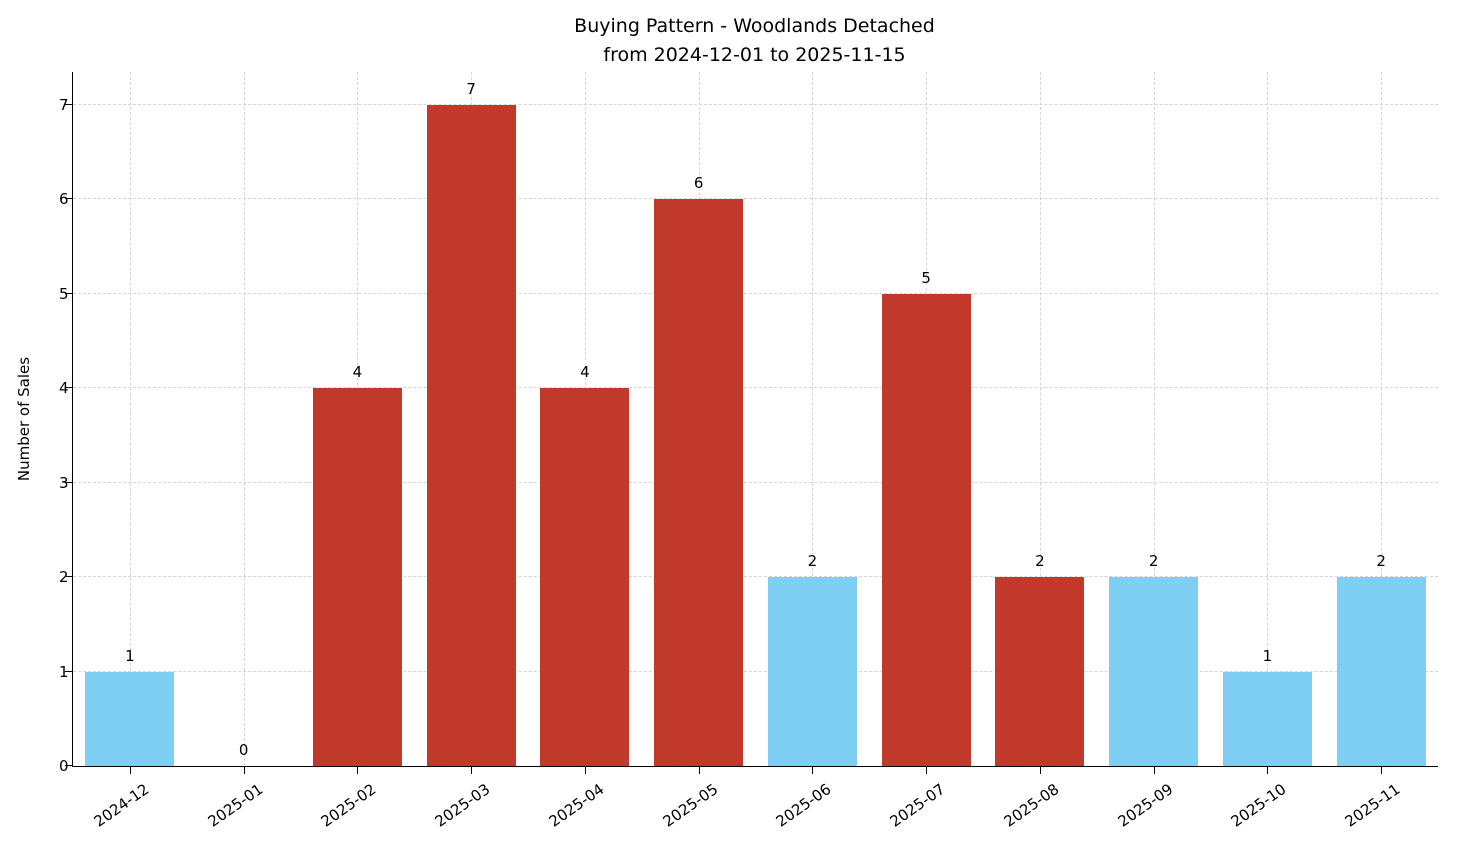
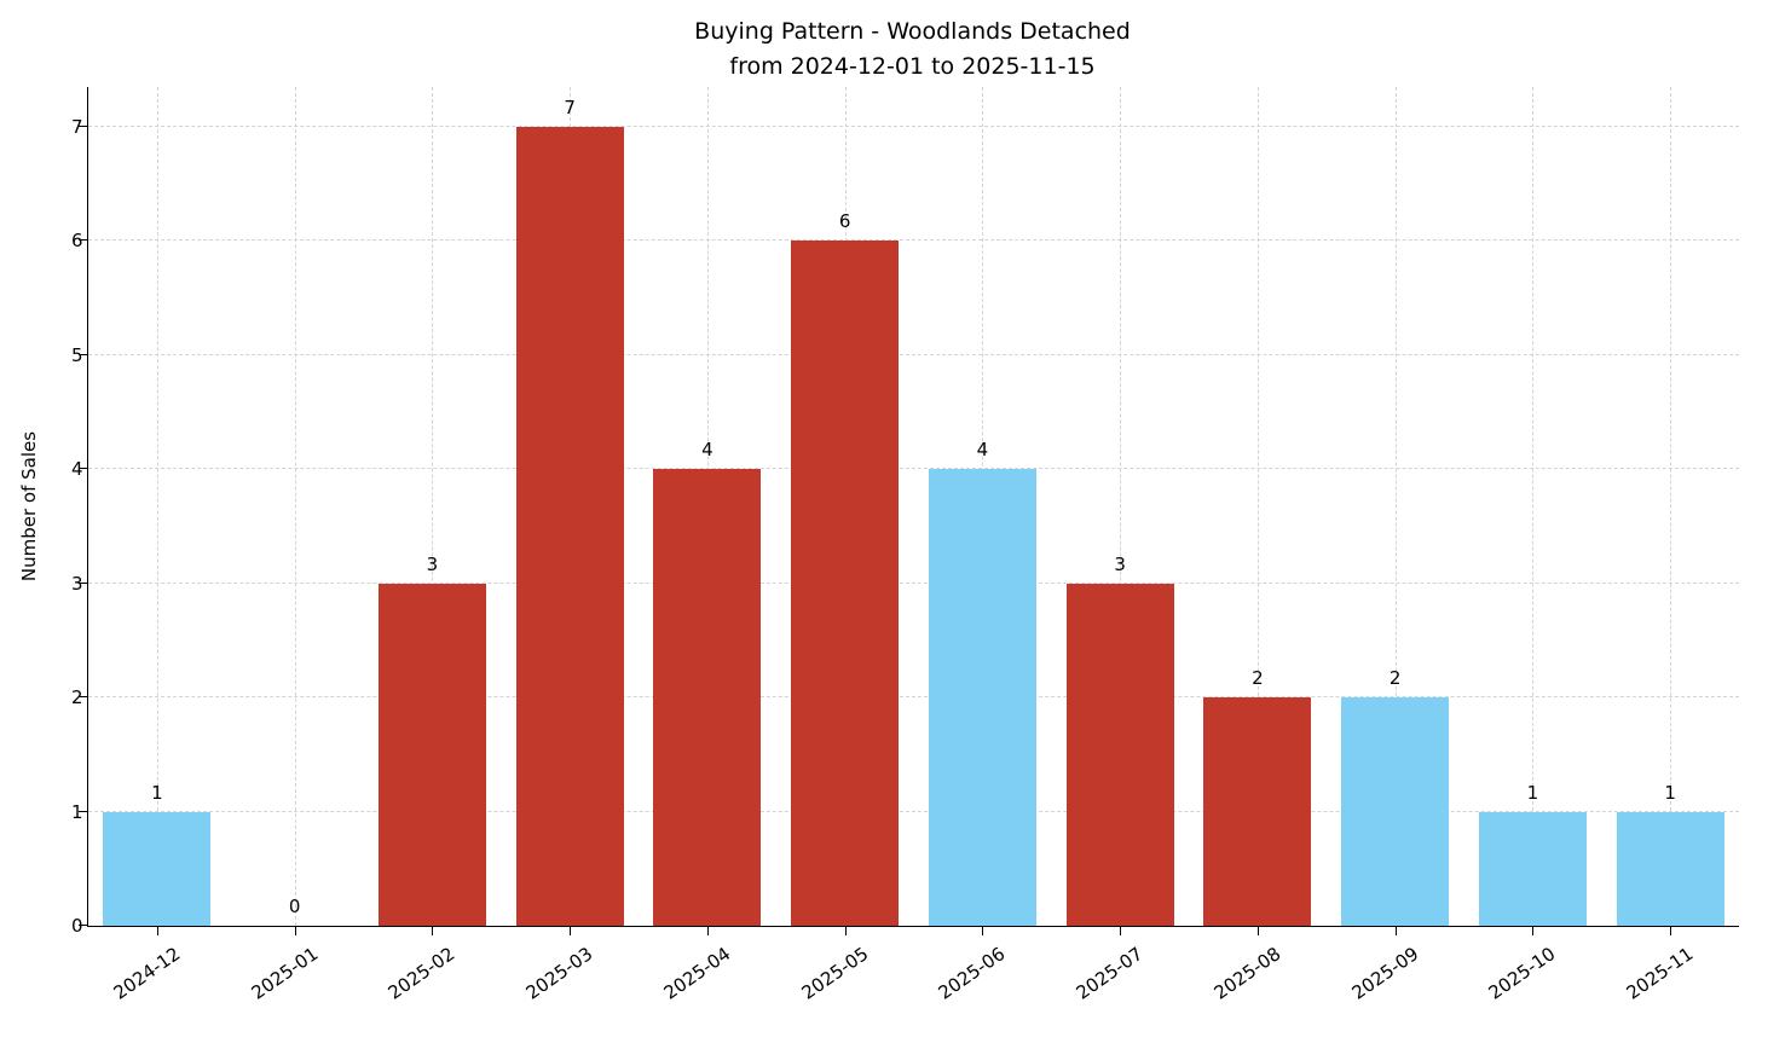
2025-02: 4 -> 3
2025-06: 2 -> 4
2025-07: 5 -> 3
2025-11: 2 -> 1
